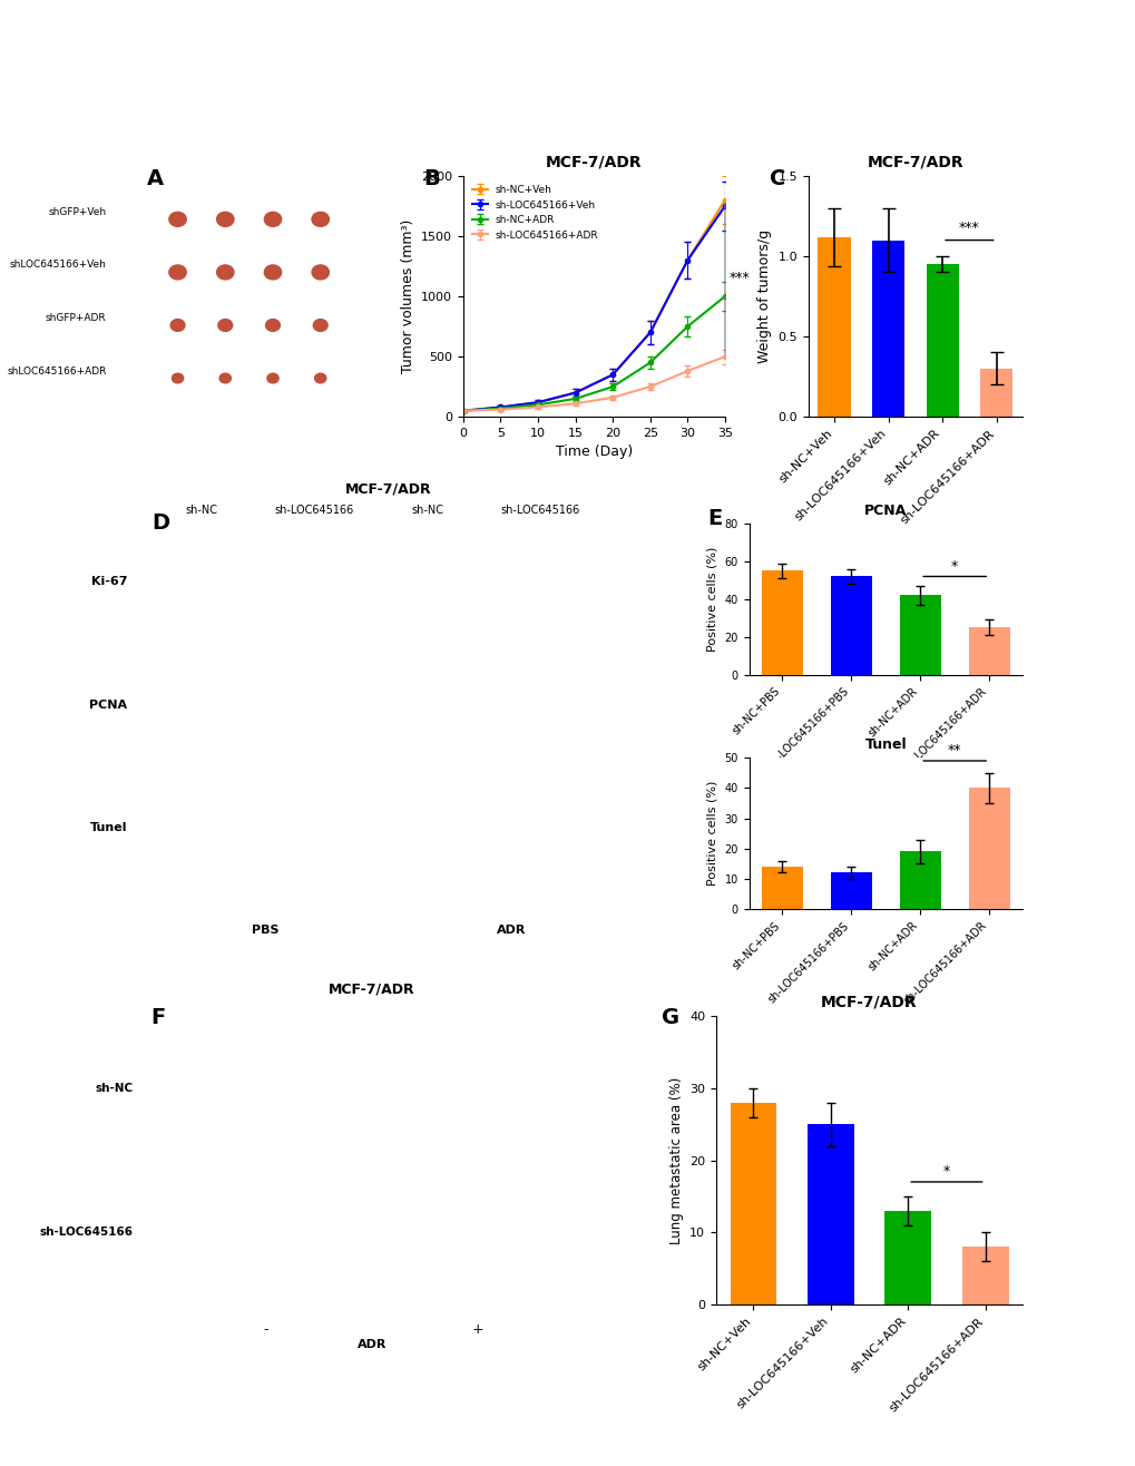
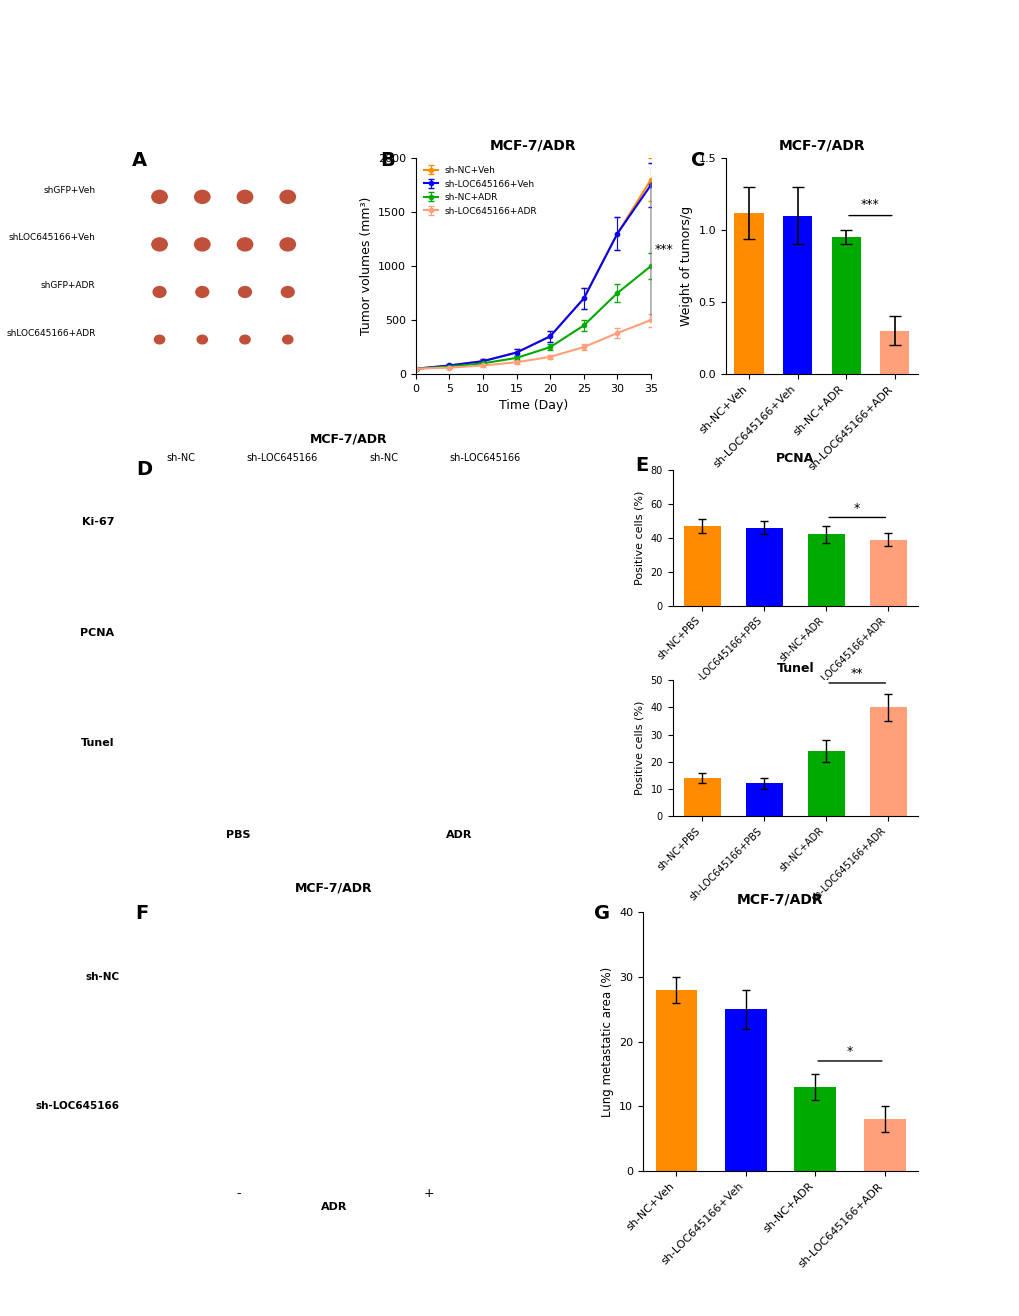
PCNA/sh-NC+PBS: 55 -> 47
PCNA/sh-LOC645166+PBS: 52 -> 46
PCNA/sh-LOC645166+ADR: 25 -> 39
Tunel/sh-NC+ADR: 19 -> 24
